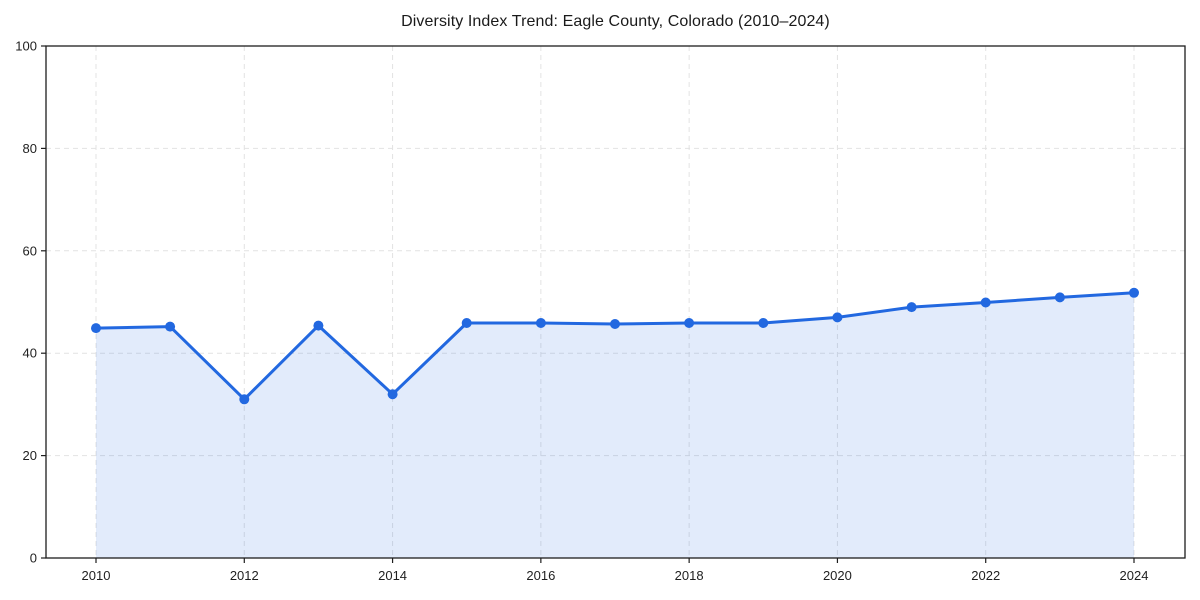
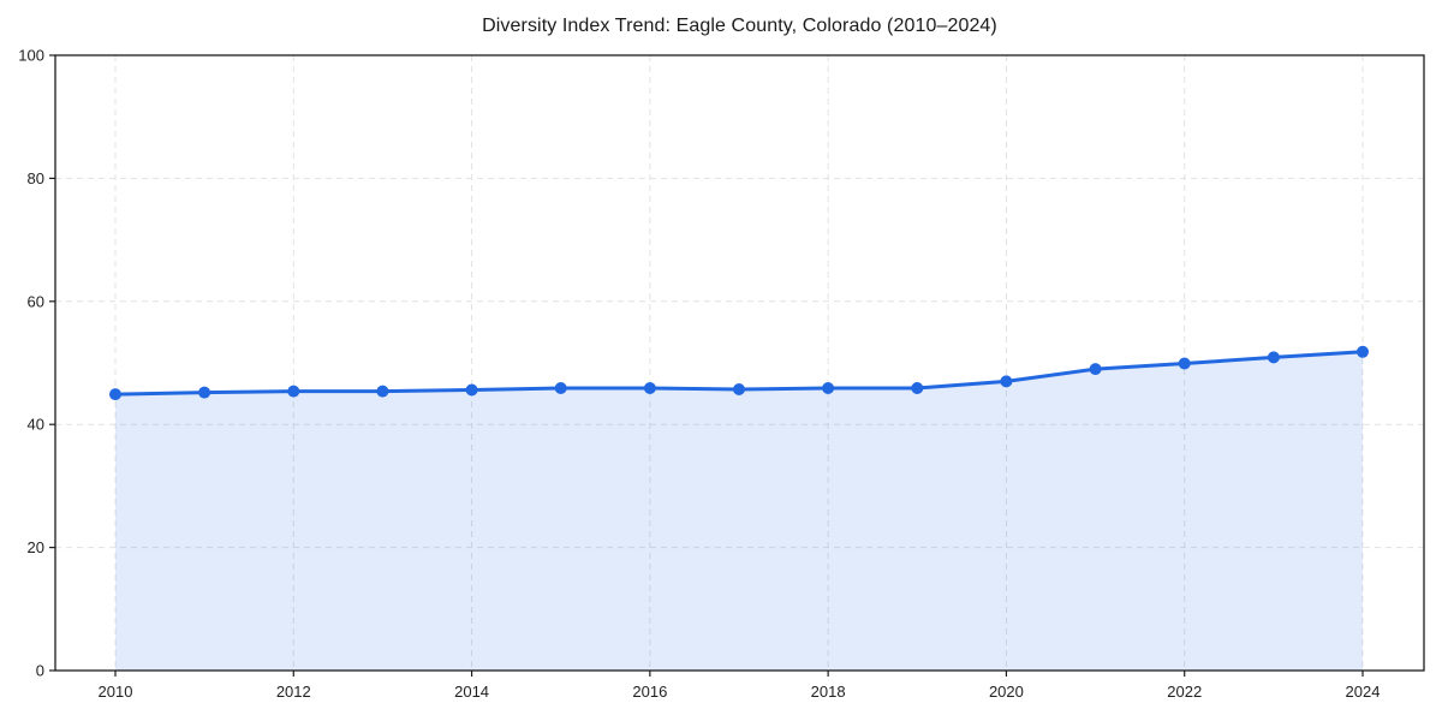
2012: 31 -> 45
2014: 32 -> 46
